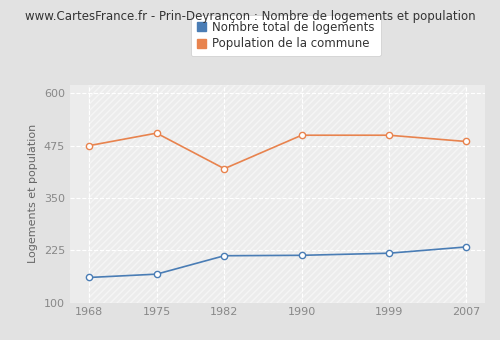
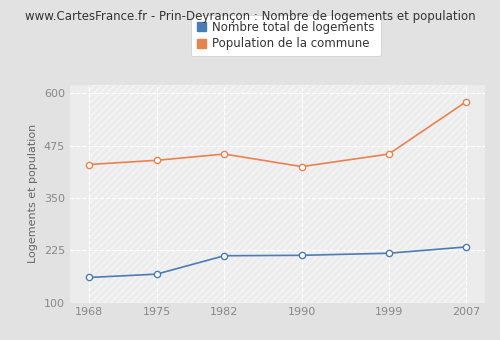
Population de la commune/1968: 475 -> 430
Population de la commune/1975: 505 -> 440
Population de la commune/1982: 420 -> 455
Population de la commune/1990: 500 -> 425
Population de la commune/1999: 500 -> 455
Population de la commune/2007: 485 -> 580
